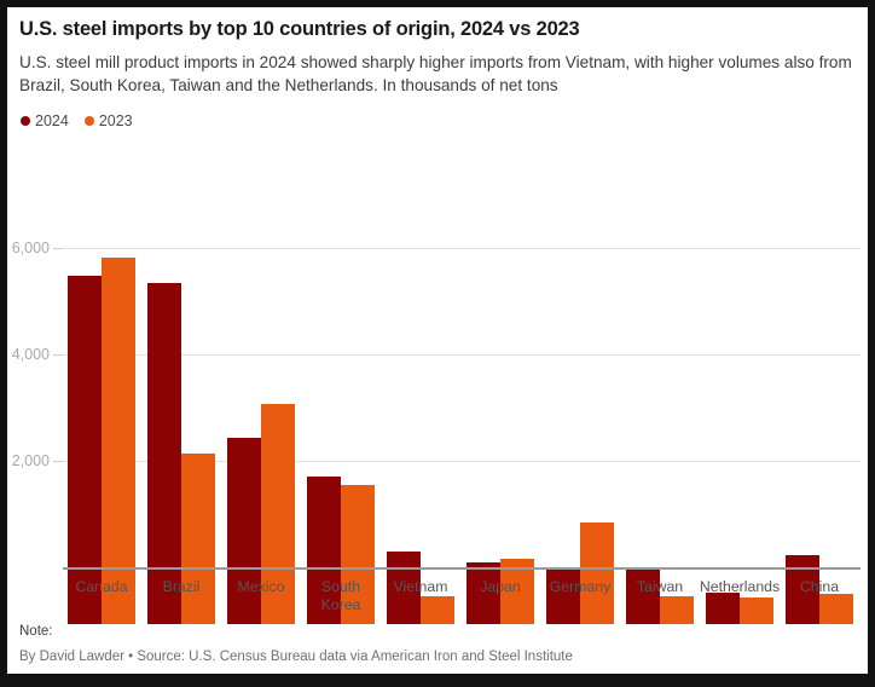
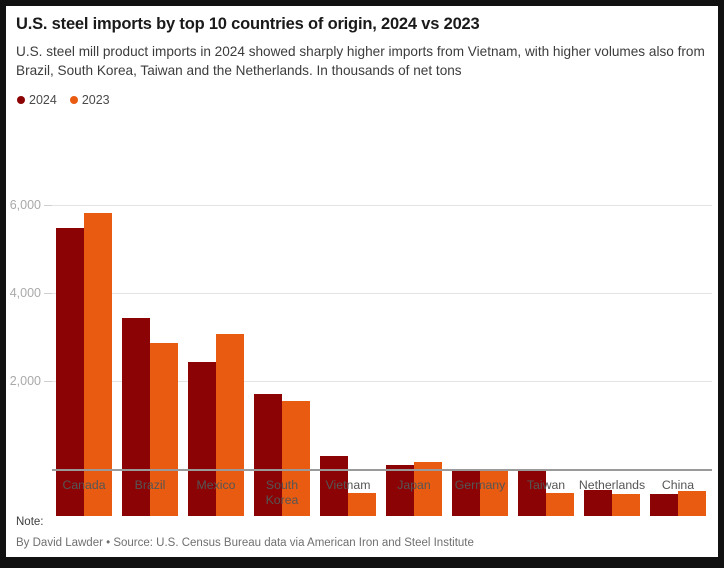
2024/Brazil: 6400 -> 4500
2023/Brazil: 3200 -> 3900
2023/Germany: 1900 -> 1000
2024/China: 1300 -> 500
